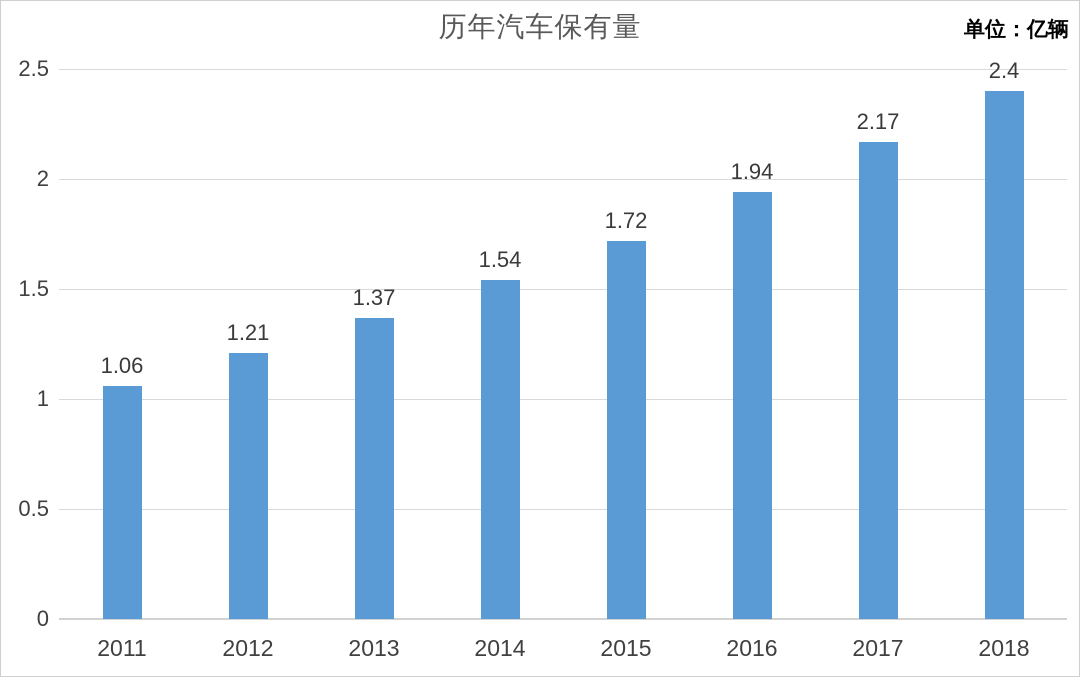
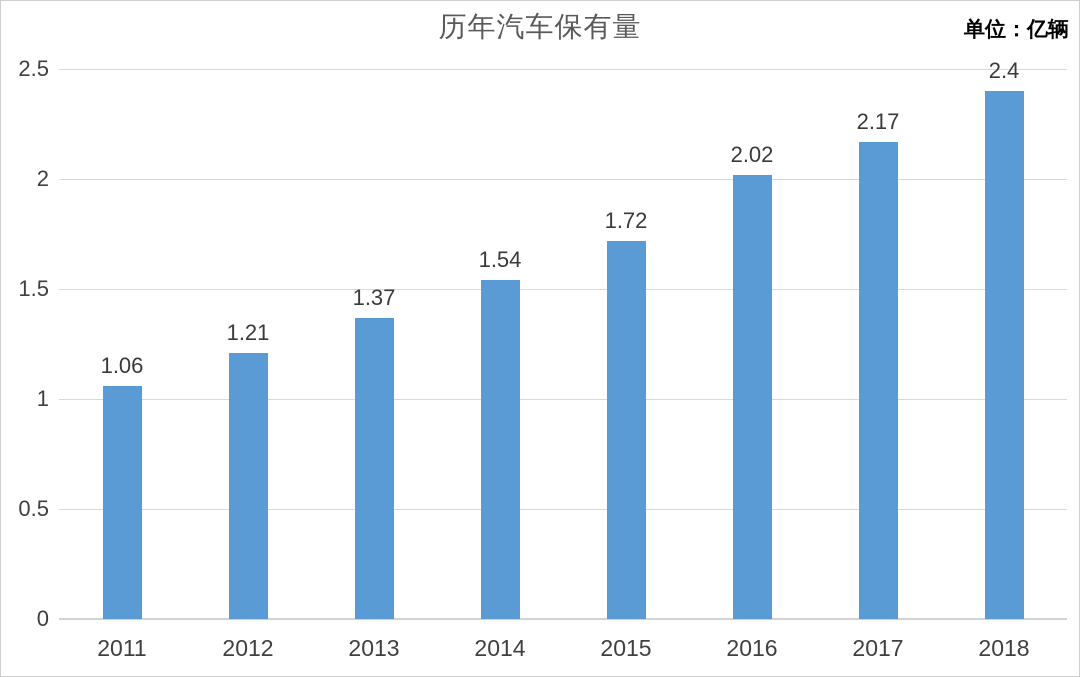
2016: 1.94 -> 2.02
